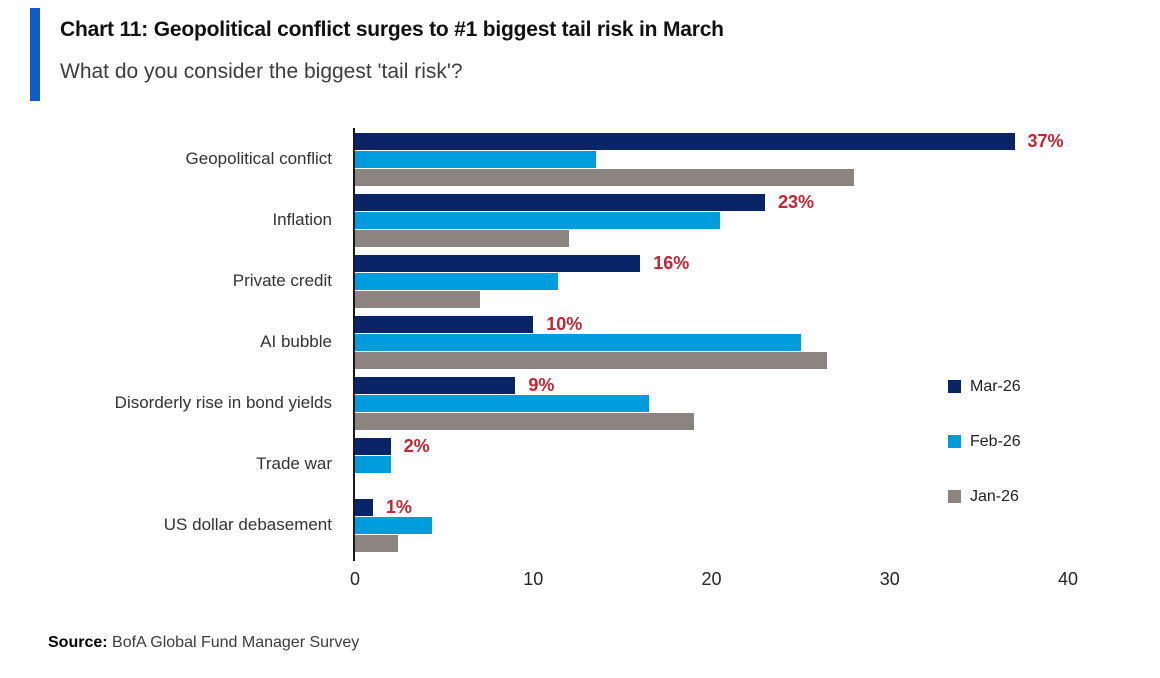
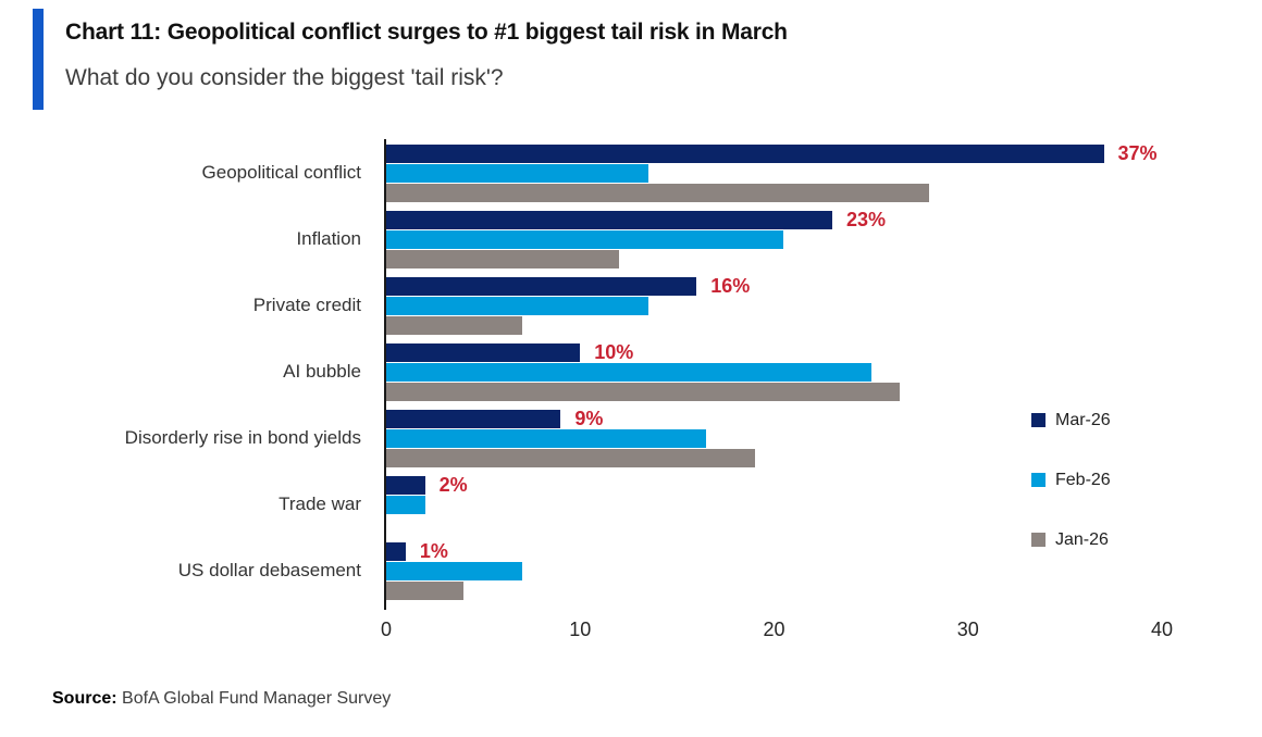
Feb-26/Private credit: 11.4 -> 13.5
Feb-26/US dollar debasement: 4.3 -> 7.0
Jan-26/US dollar debasement: 2.4 -> 4.0
